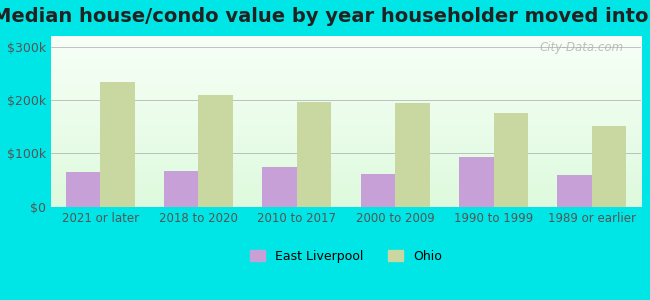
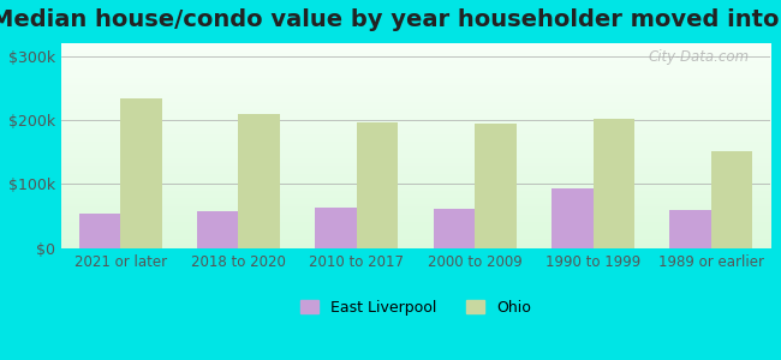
East Liverpool/2021 or later: $65k -> $54k
East Liverpool/2018 to 2020: $68k -> $58k
East Liverpool/2010 to 2017: $75k -> $64k
Ohio/1990 to 1999: $175k -> $202k
